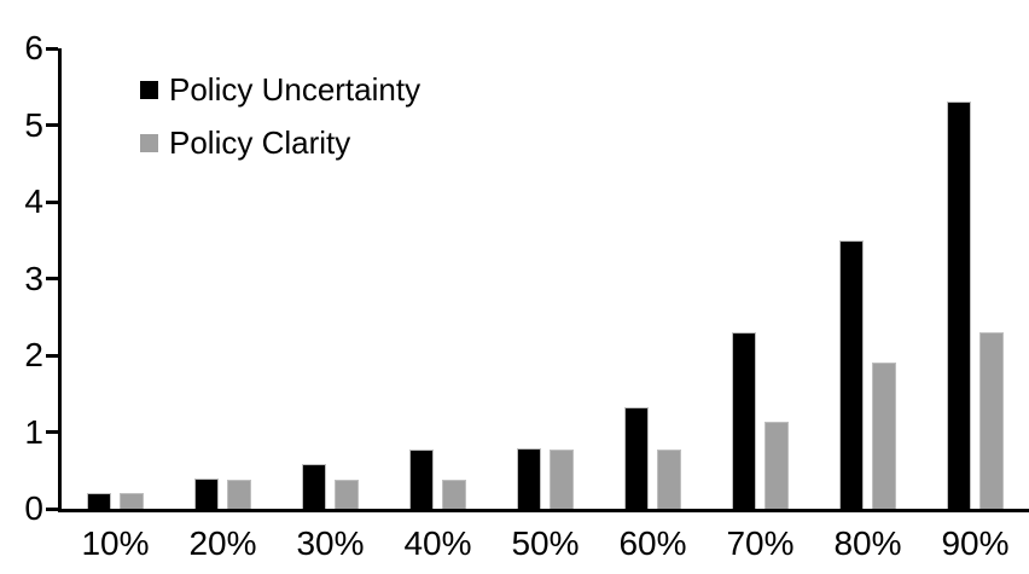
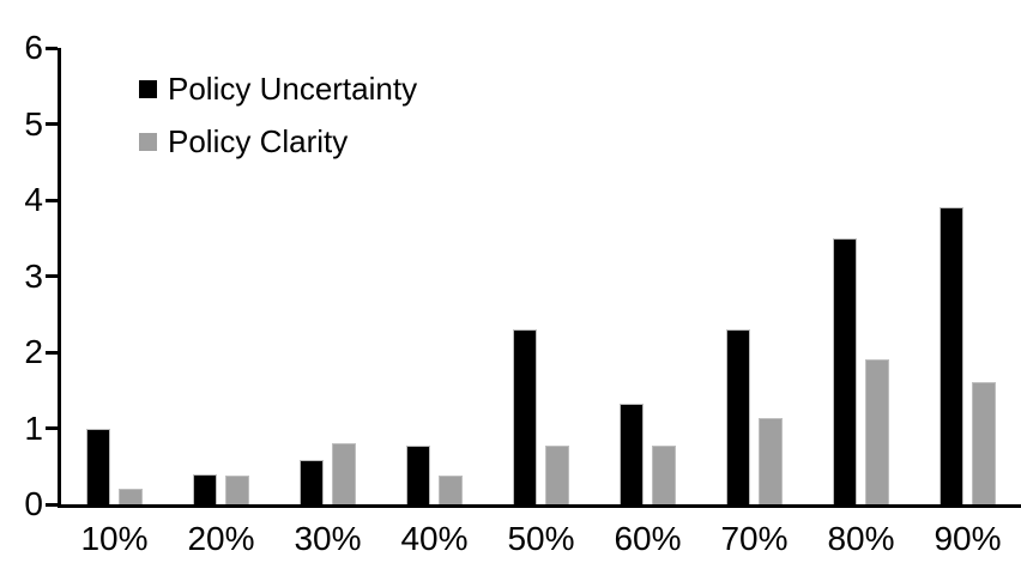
Policy Uncertainty/10%: 0.2 -> 1.0
Policy Clarity/30%: 0.4 -> 0.8
Policy Uncertainty/50%: 0.8 -> 2.3
Policy Uncertainty/90%: 5.3 -> 3.9
Policy Clarity/90%: 2.3 -> 1.6
